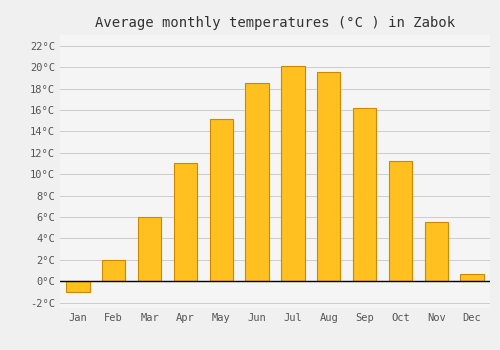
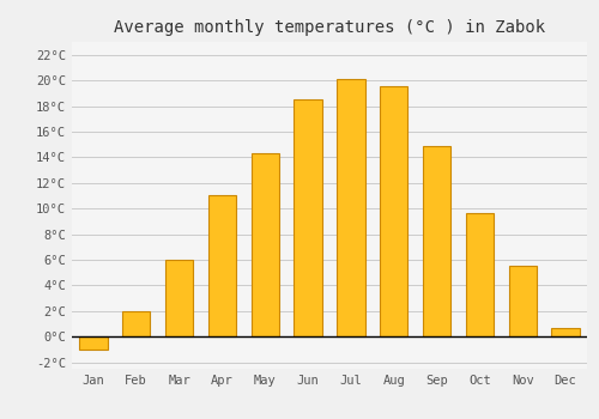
May: 15.2°C -> 14.3°C
Sep: 16.2°C -> 14.9°C
Oct: 11.2°C -> 9.6°C
